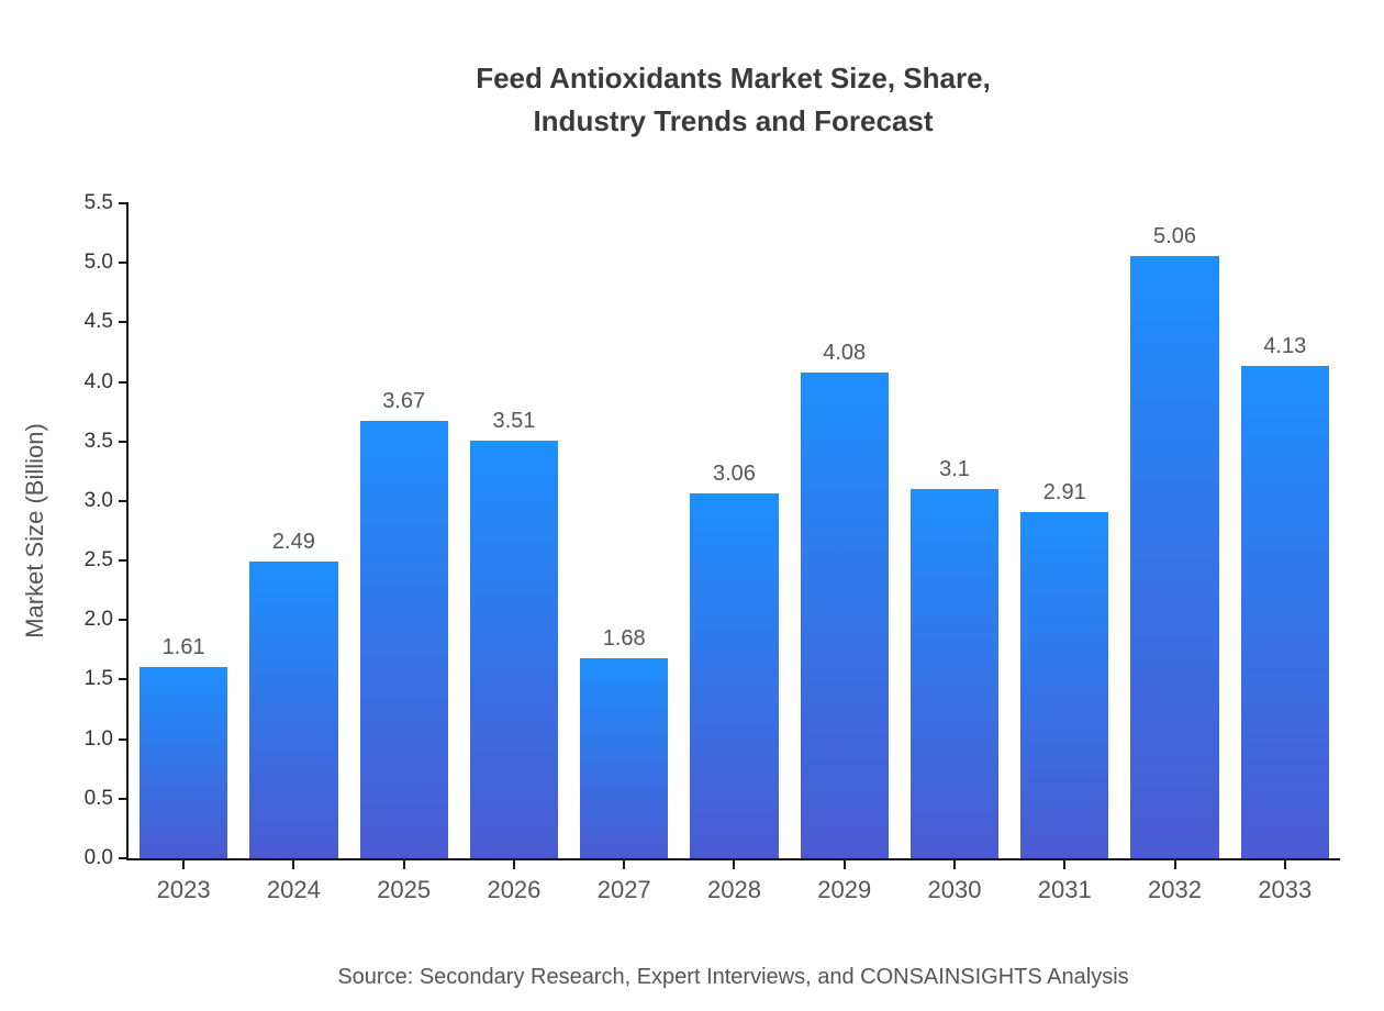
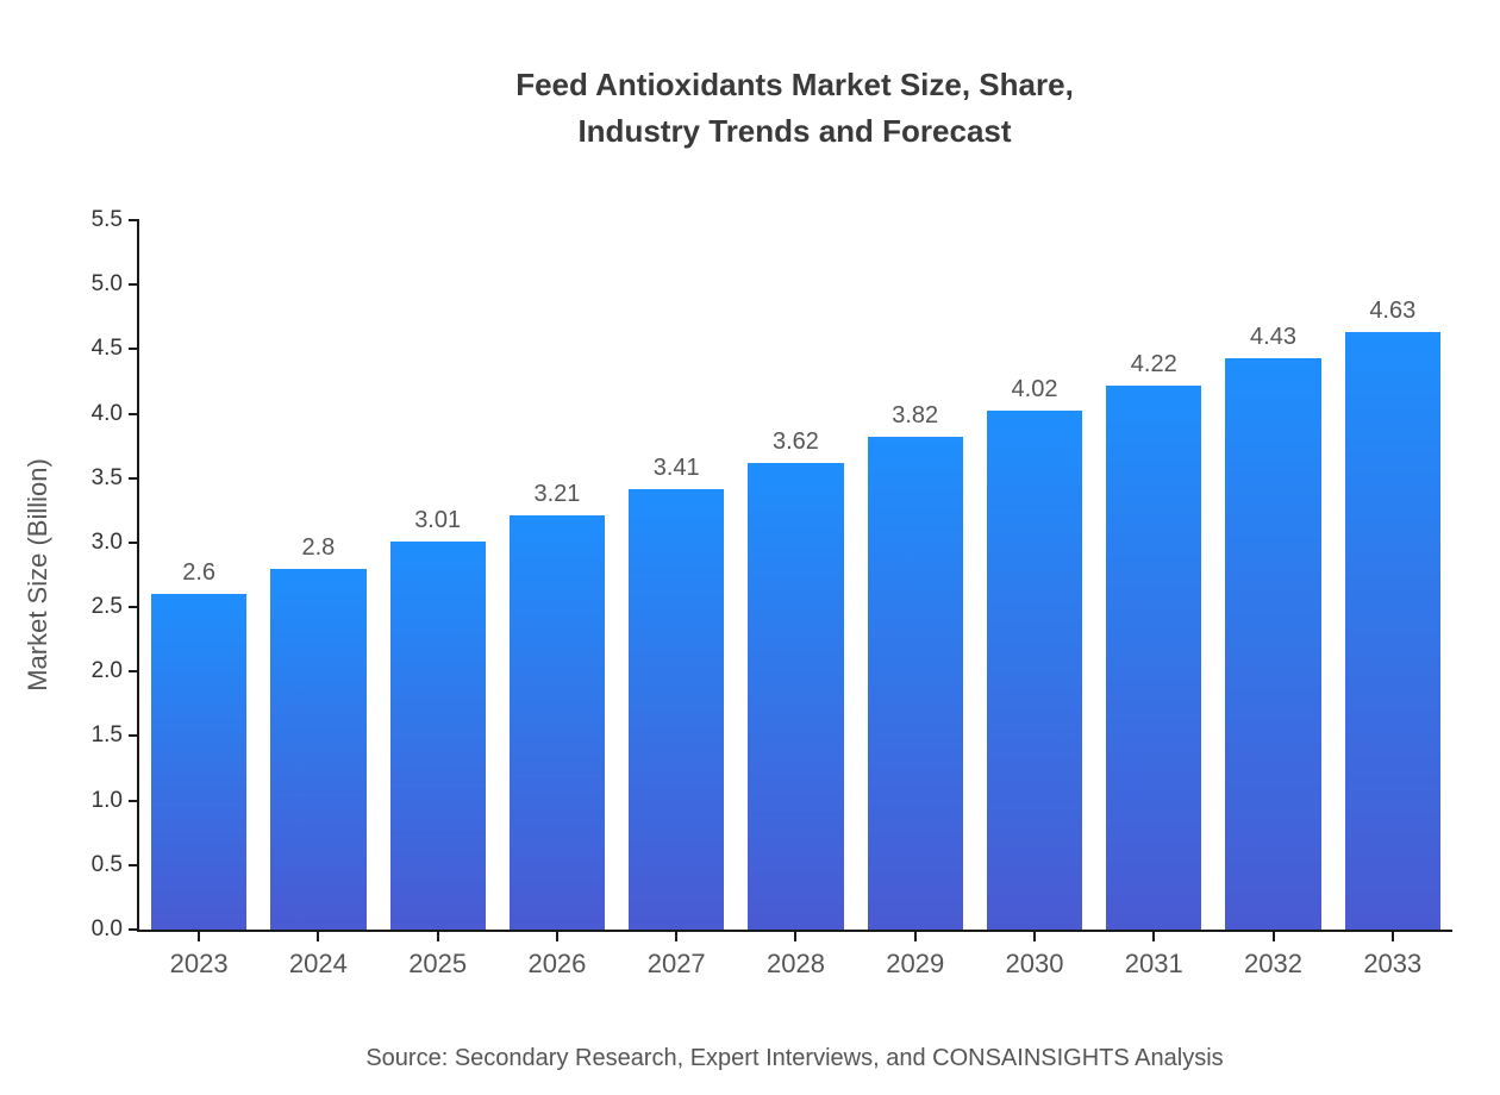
2023: 1.61 -> 2.6
2024: 2.49 -> 2.8
2025: 3.67 -> 3.01
2026: 3.51 -> 3.21
2027: 1.68 -> 3.41
2028: 3.06 -> 3.62
2029: 4.08 -> 3.82
2030: 3.1 -> 4.02
2031: 2.91 -> 4.22
2032: 5.06 -> 4.43
2033: 4.13 -> 4.63
